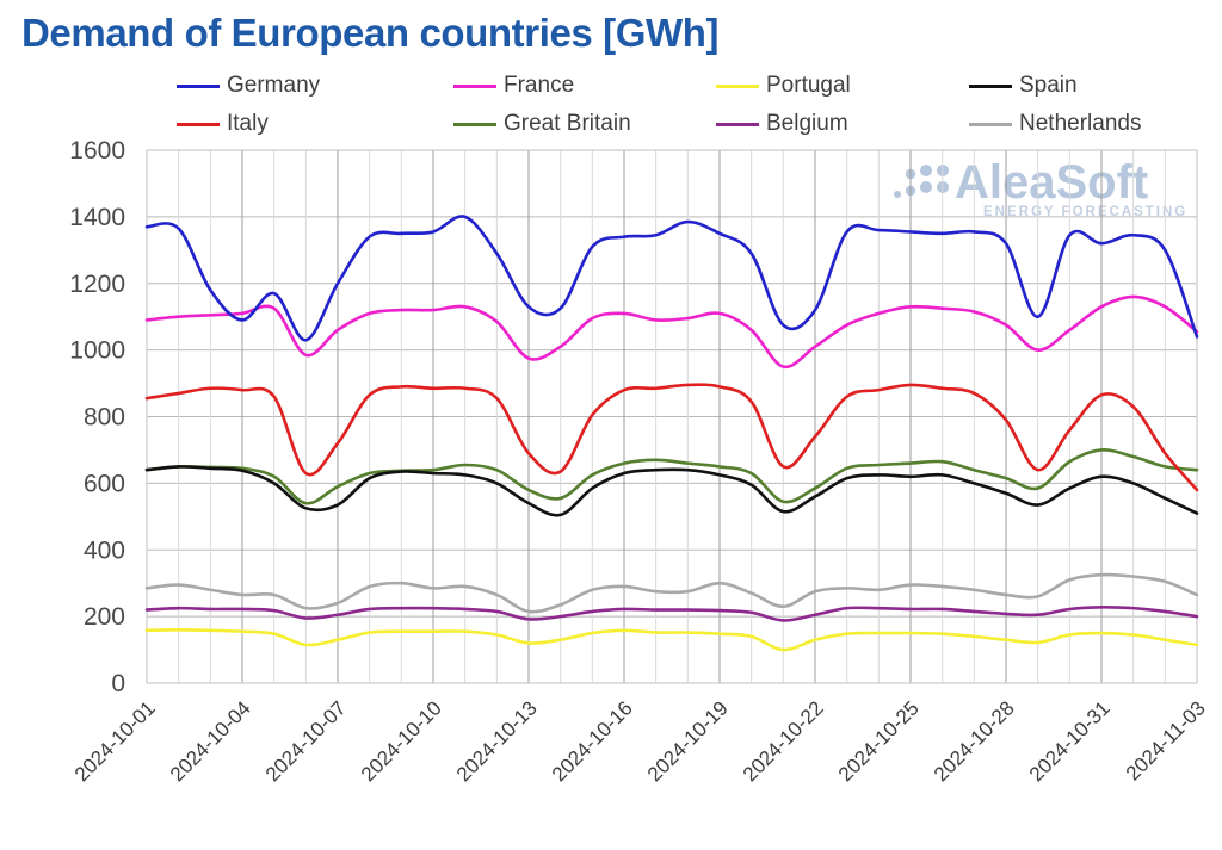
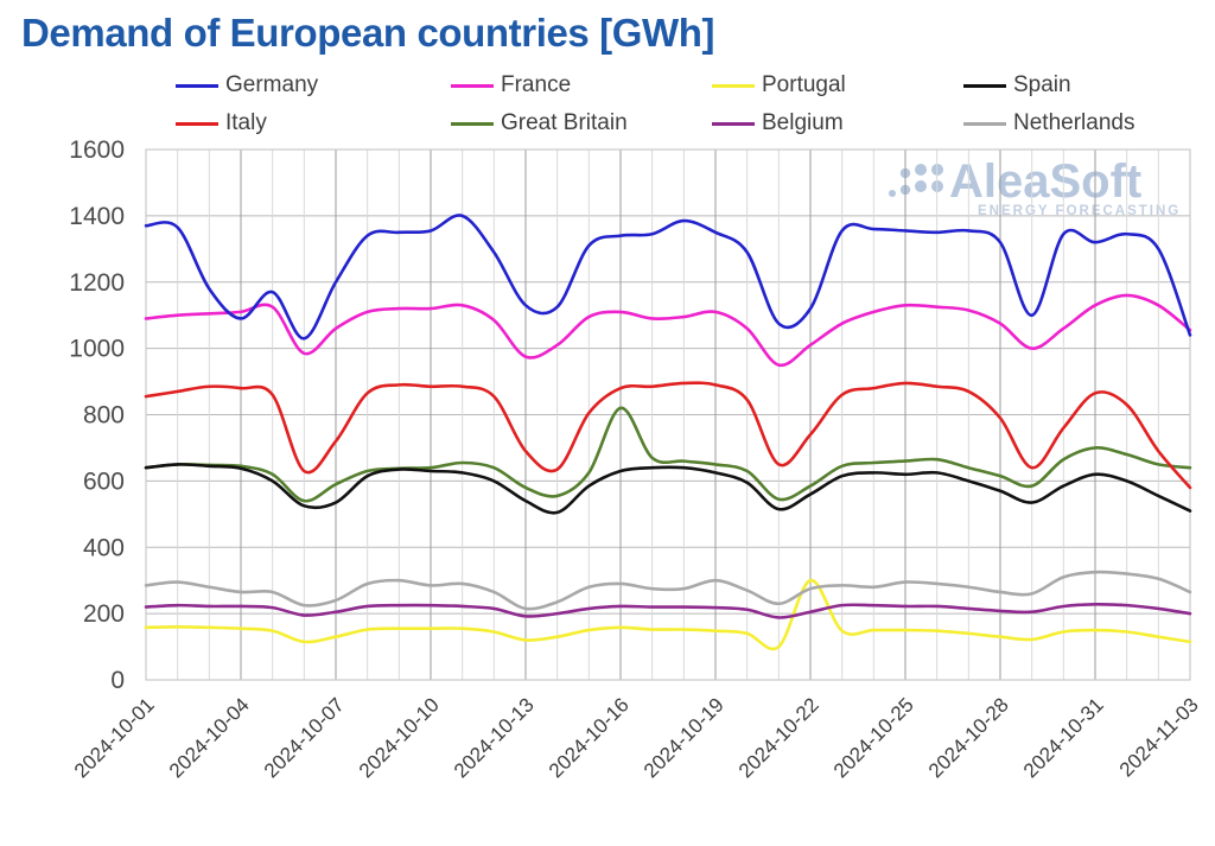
Great Britain/2024-10-16: 660 -> 820
Portugal/2024-10-22: 130 -> 300
